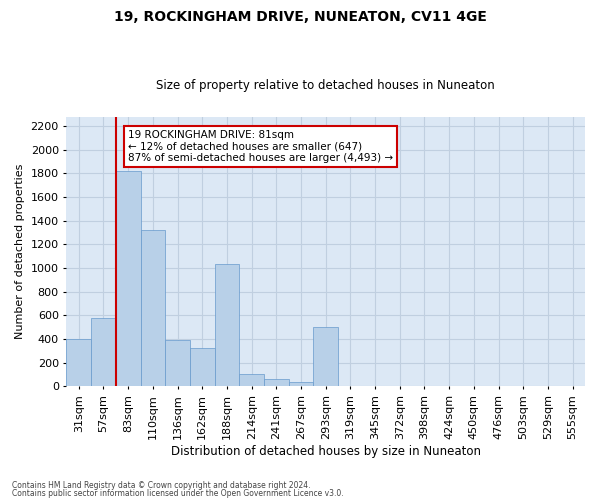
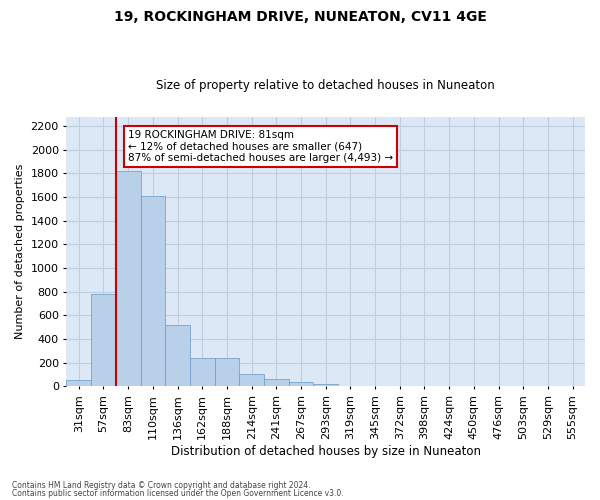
31sqm: 400 -> 60
57sqm: 580 -> 780
110sqm: 1320 -> 1610
136sqm: 390 -> 520
162sqm: 320 -> 240
188sqm: 1030 -> 240
293sqm: 500 -> 20
